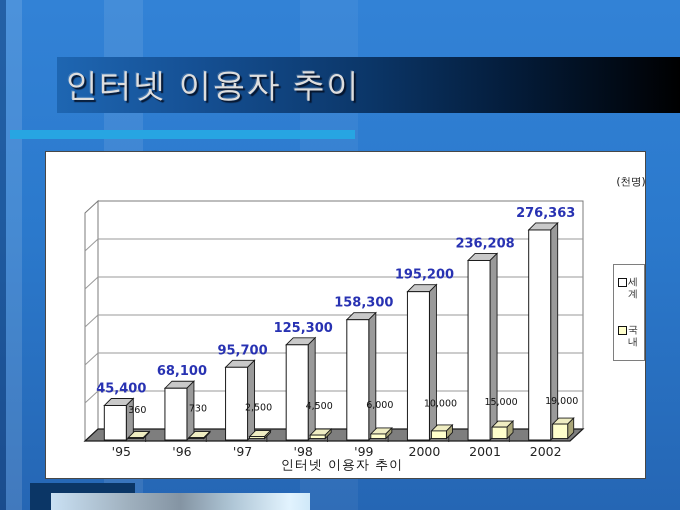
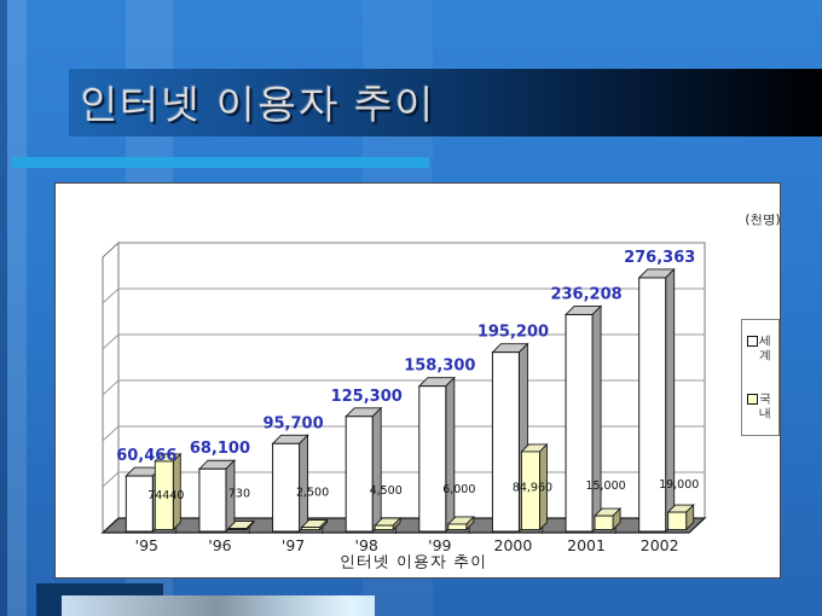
세계/'95: 45,400 -> 60,466
국내/'95: 360 -> 74440
국내/2000: 10,000 -> 84,960
